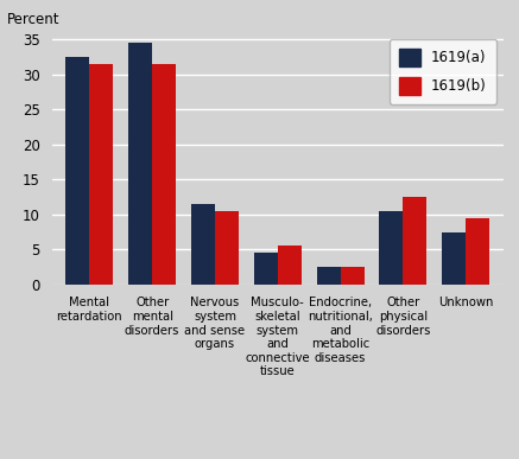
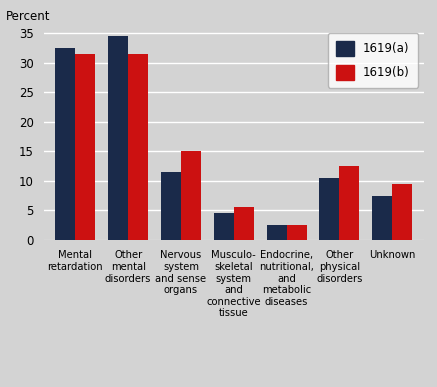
1619(b)/Nervous system and sense organs: 10.5 -> 15.0
